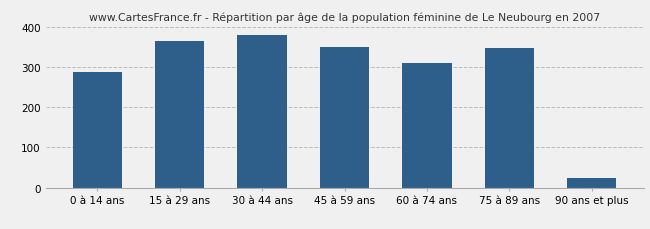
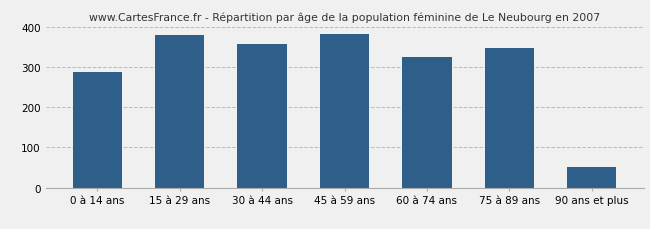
15 à 29 ans: 365 -> 379
30 à 44 ans: 380 -> 356
45 à 59 ans: 350 -> 382
60 à 74 ans: 310 -> 324
90 ans et plus: 25 -> 52
